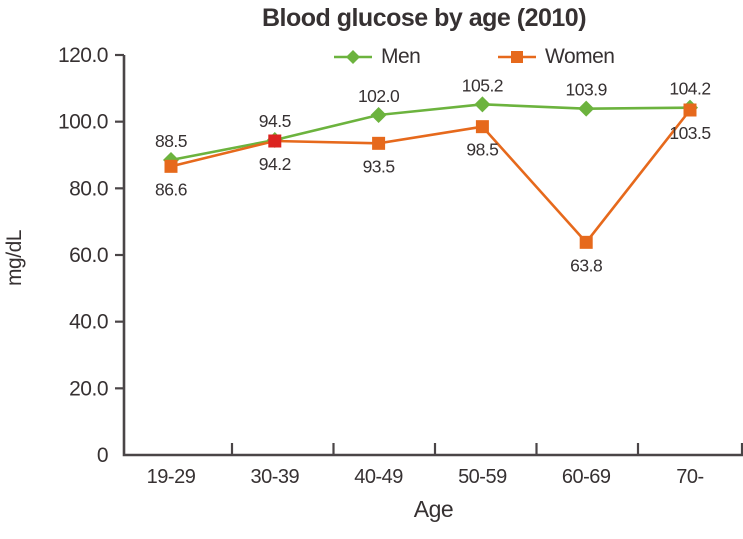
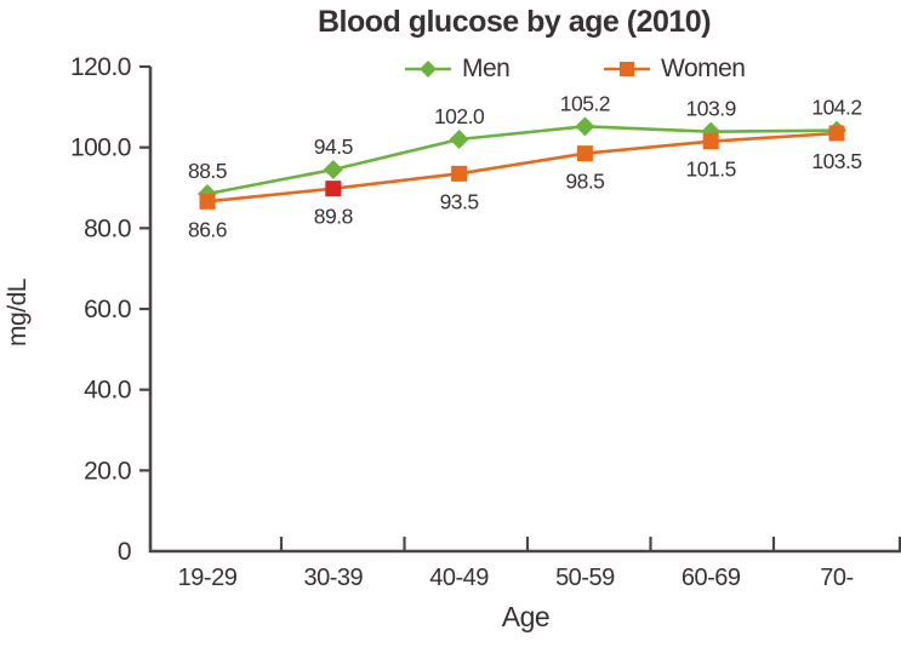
Women/30-39: 94.2 -> 89.8
Women/60-69: 63.8 -> 101.5
